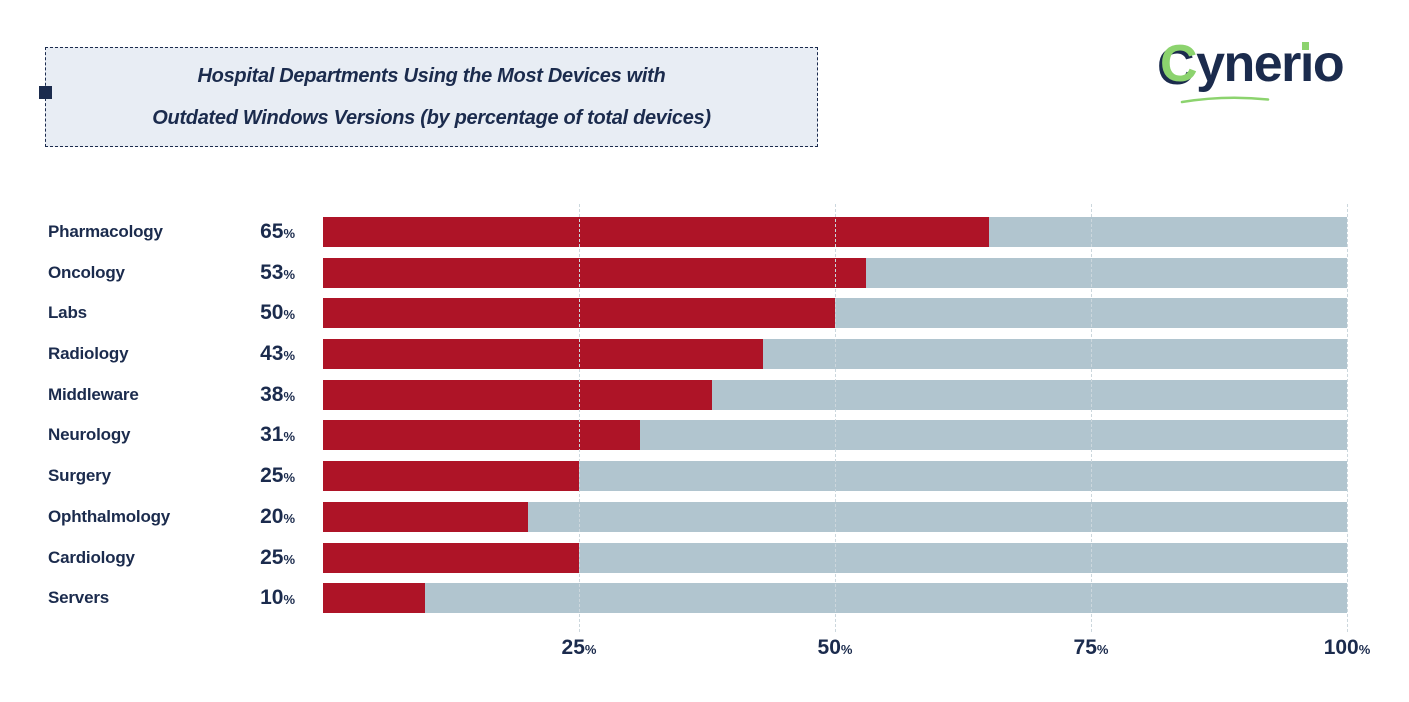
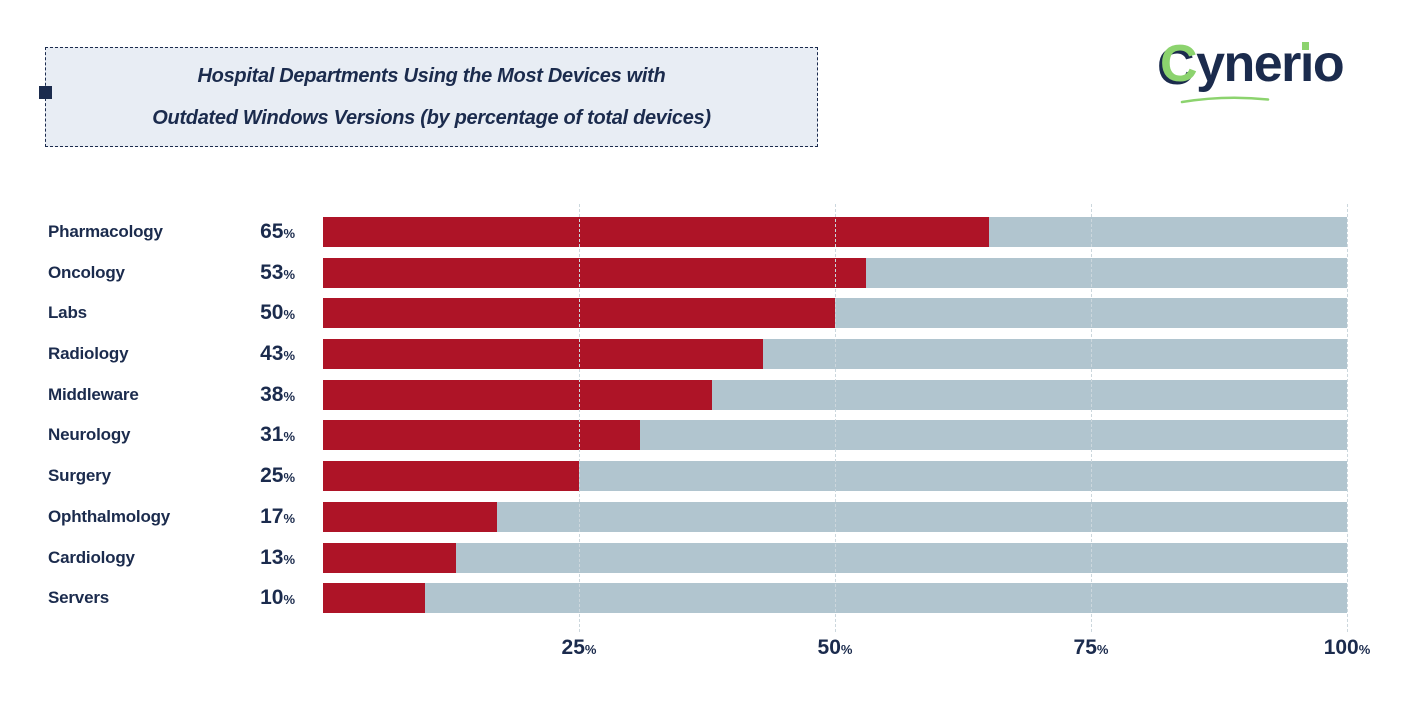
Ophthalmology: 20 -> 17
Cardiology: 25 -> 13
